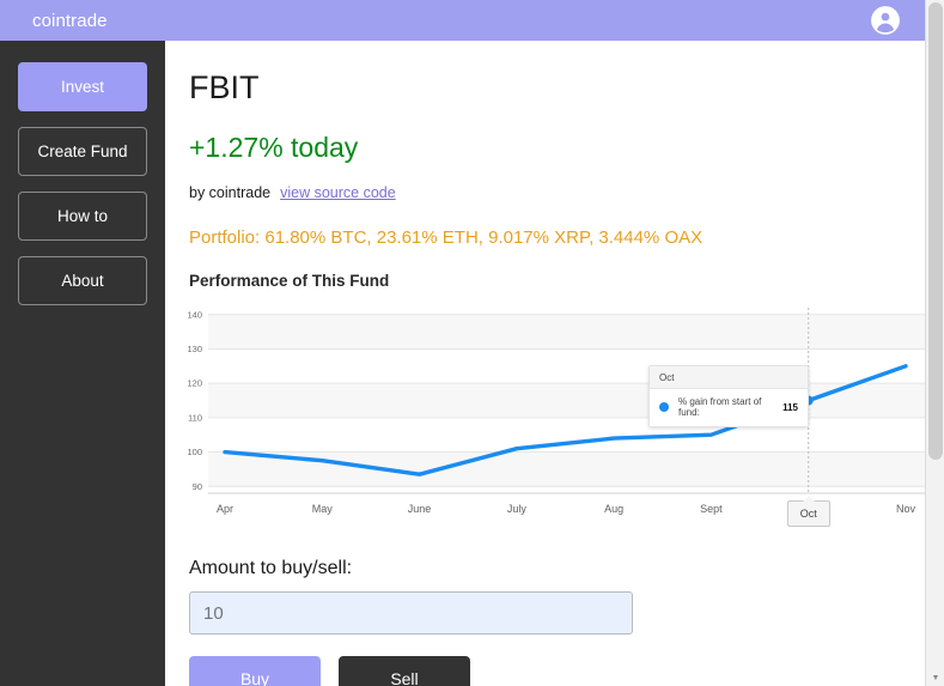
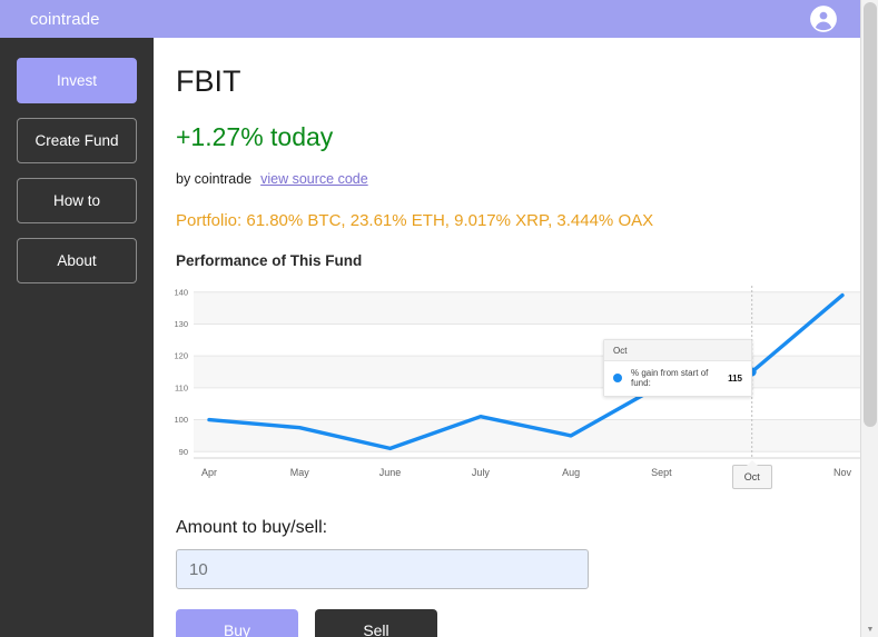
June: 94 -> 91
Aug: 104 -> 95
Sept: 105 -> 111
Nov: 125 -> 139
